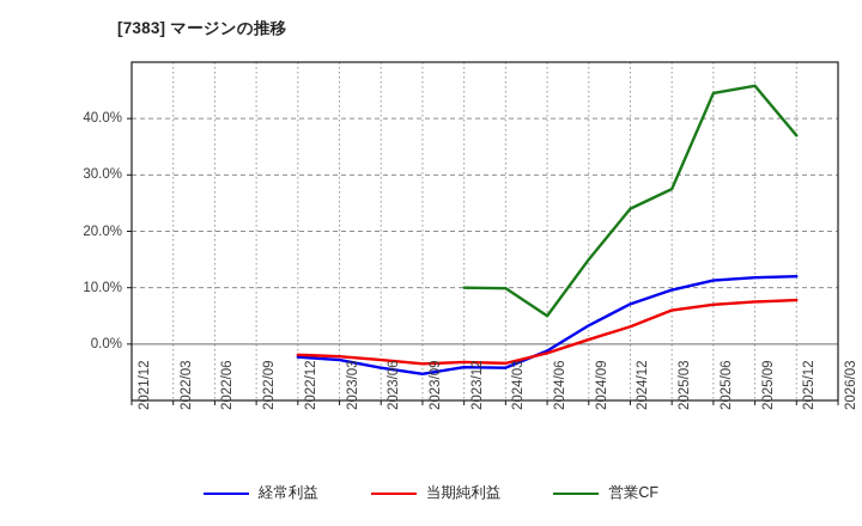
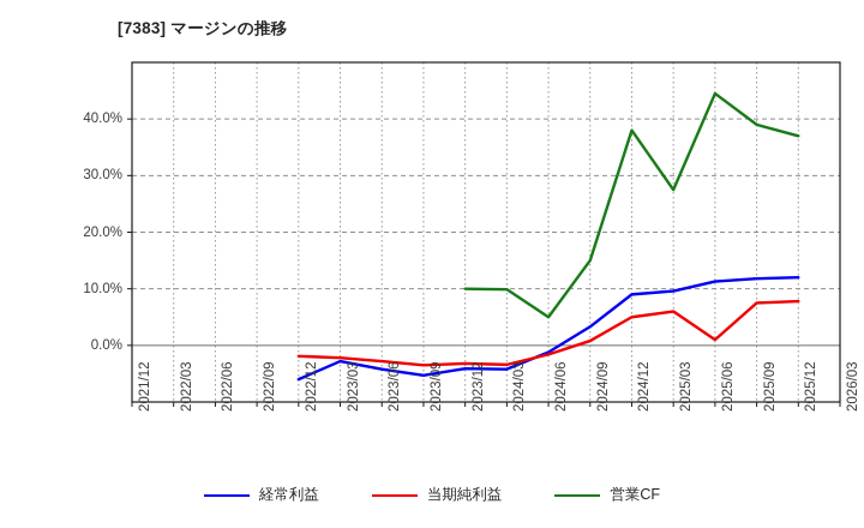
経常利益/2022/12: -2% -> -6%
経常利益/2024/12: 7% -> 9%
当期純利益/2024/12: 3% -> 5%
営業CF/2024/12: 24% -> 38%
当期純利益/2025/06: 7% -> 1%
営業CF/2025/09: 46% -> 39%
